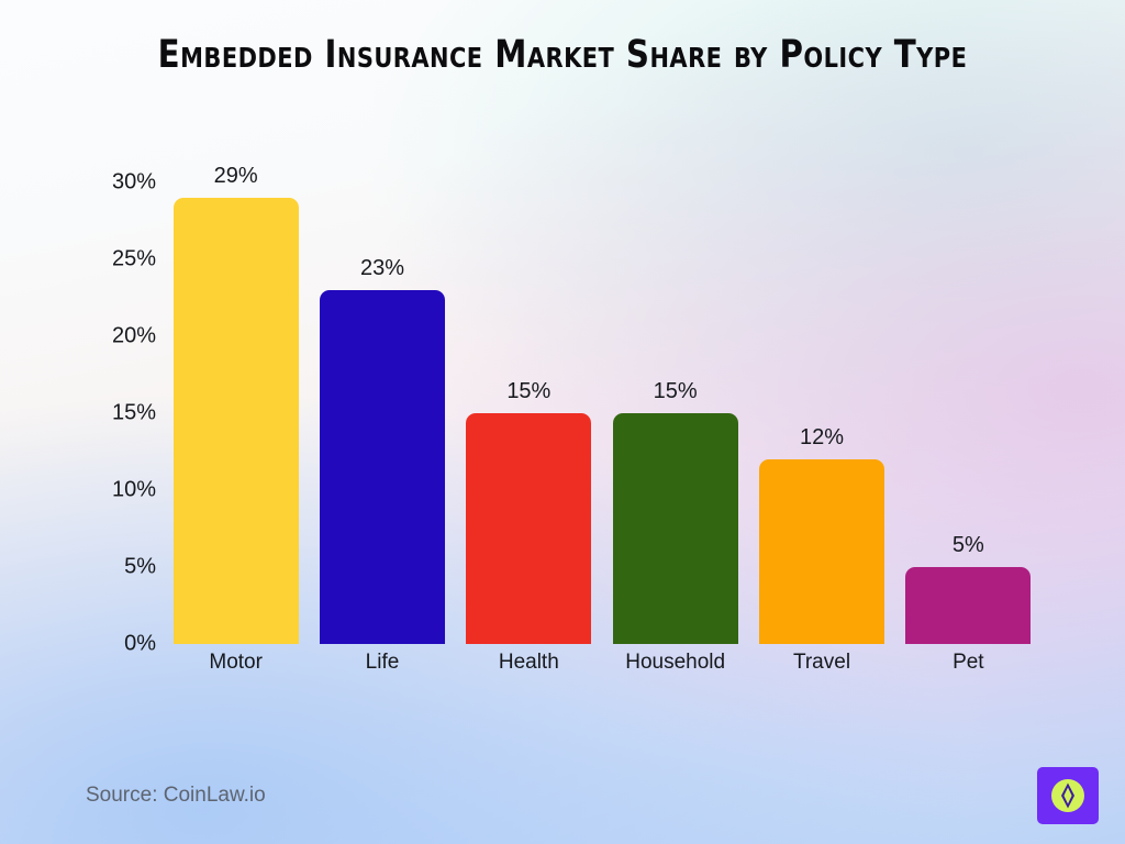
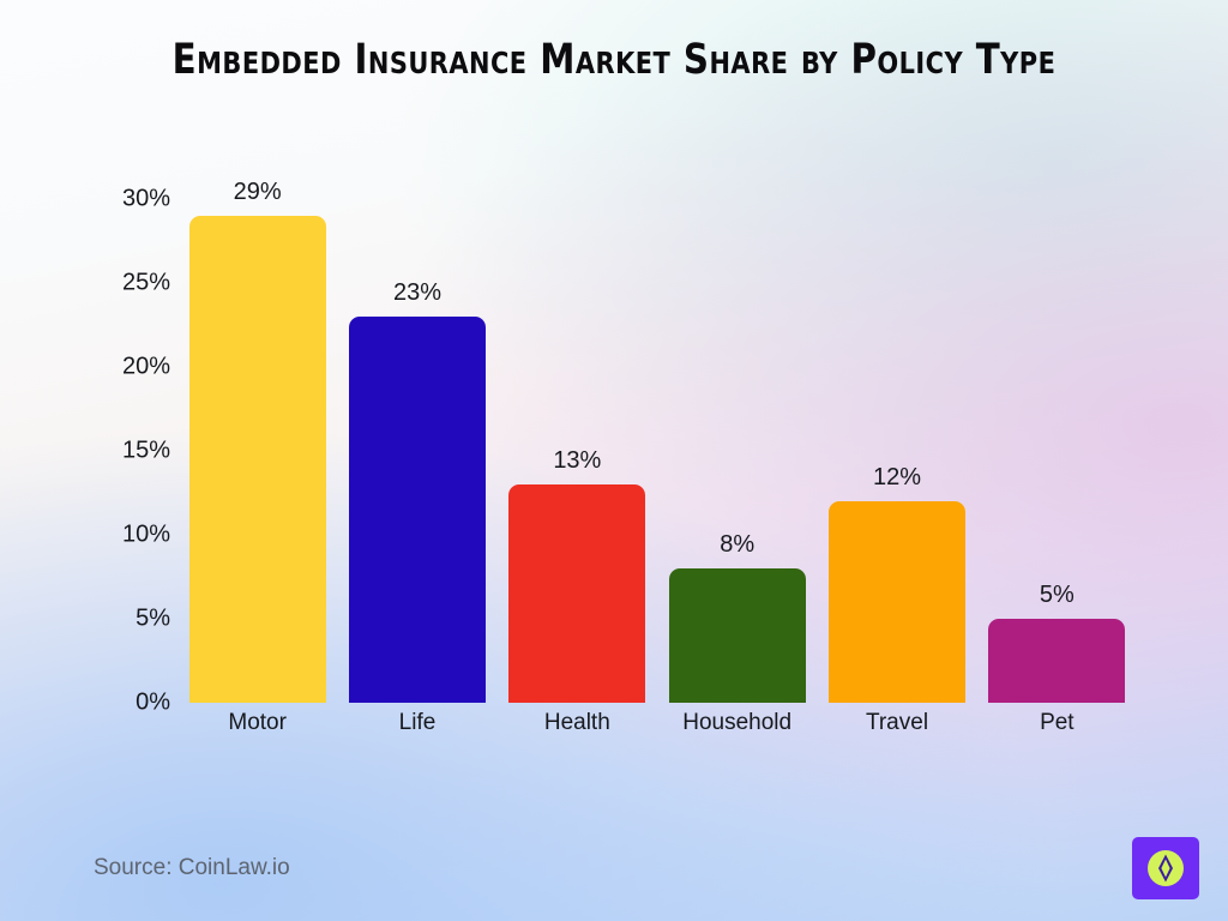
Health: 15% -> 13%
Household: 15% -> 8%
